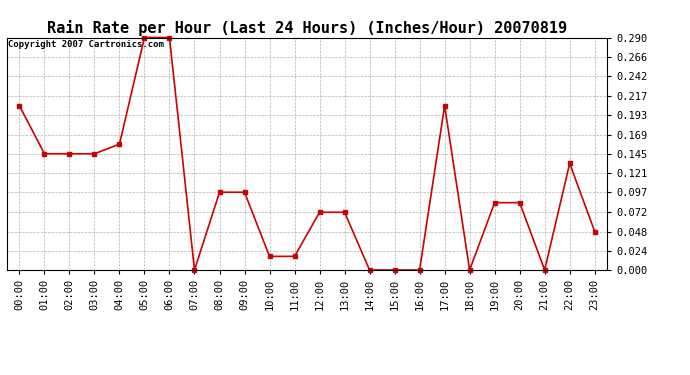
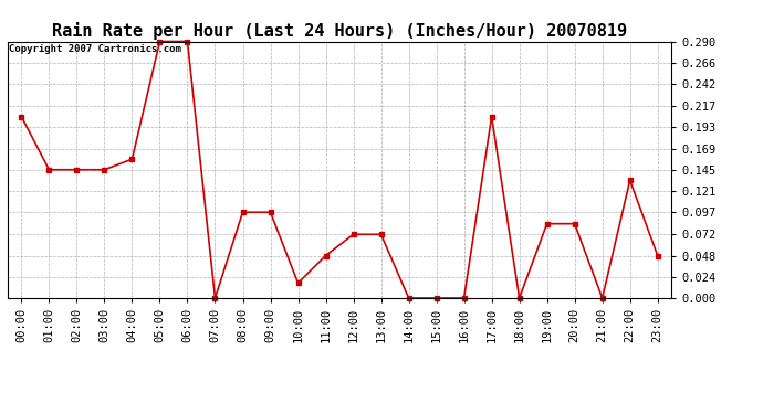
11:00: 0.017 -> 0.048
